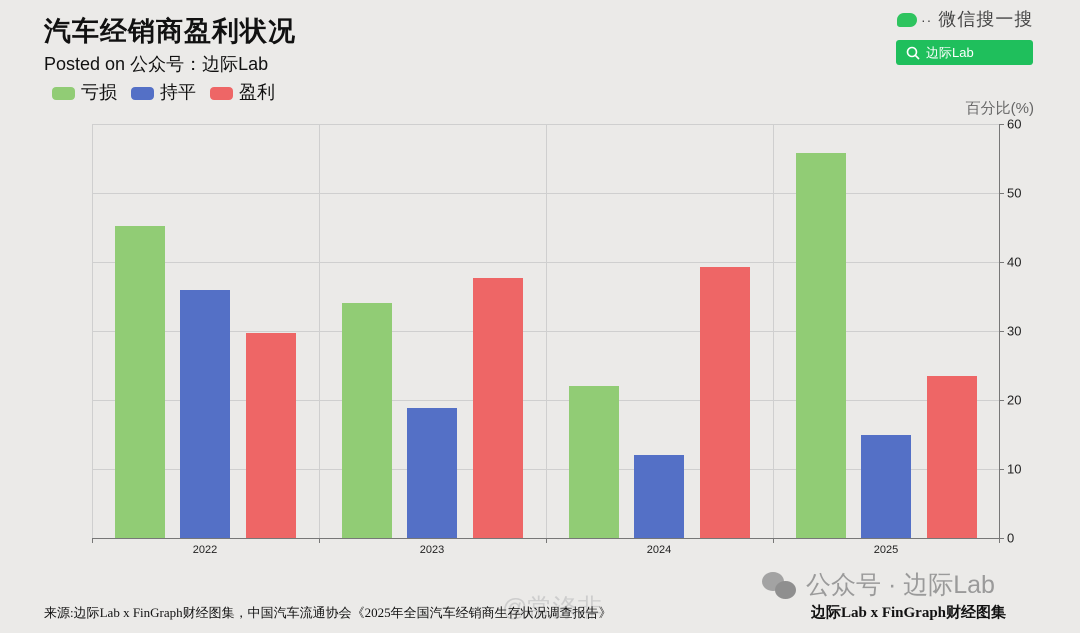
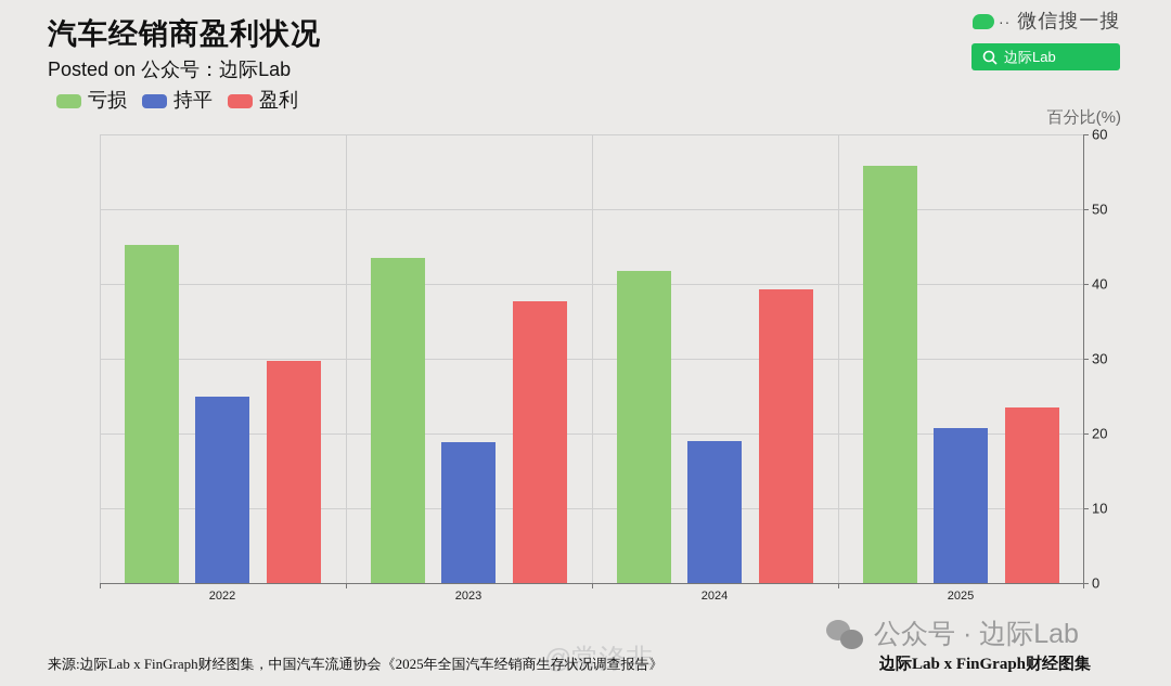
持平/2022: 36 -> 25
亏损/2023: 34 -> 44
亏损/2024: 22 -> 42
持平/2024: 12 -> 19
持平/2025: 15 -> 21
